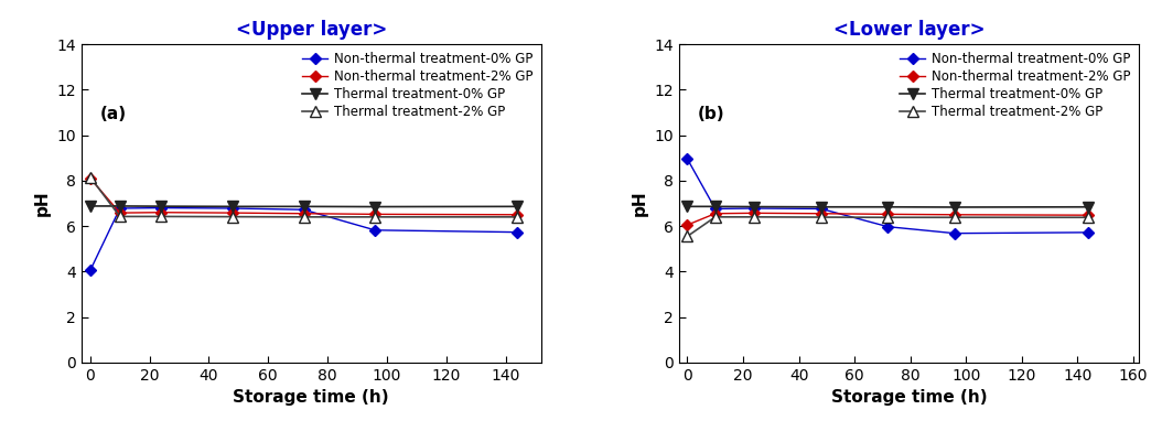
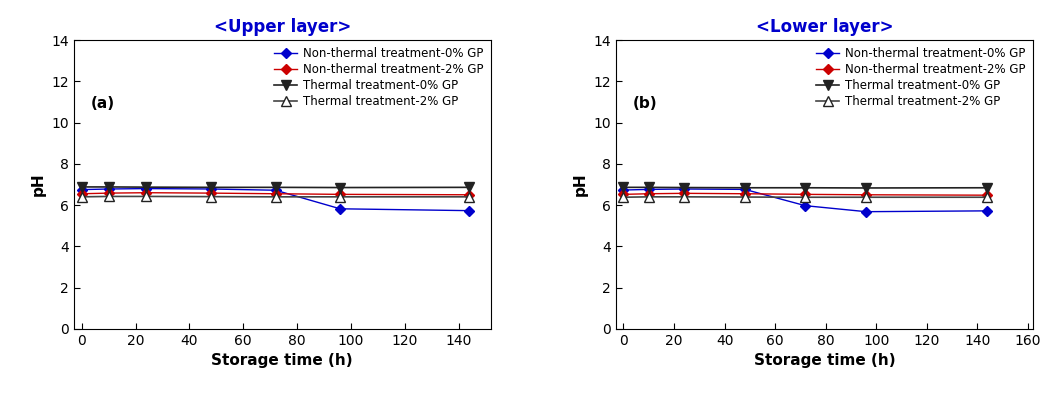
<Upper layer>/Non-thermal treatment-0% GP/0: 4.05 -> 6.75
<Upper layer>/Non-thermal treatment-2% GP/0: 8.10 -> 6.55
<Upper layer>/Thermal treatment-2% GP/0: 8.15 -> 6.40
<Lower layer>/Non-thermal treatment-0% GP/0: 8.95 -> 6.73
<Lower layer>/Non-thermal treatment-2% GP/0: 6.05 -> 6.52
<Lower layer>/Thermal treatment-2% GP/0: 5.55 -> 6.38
